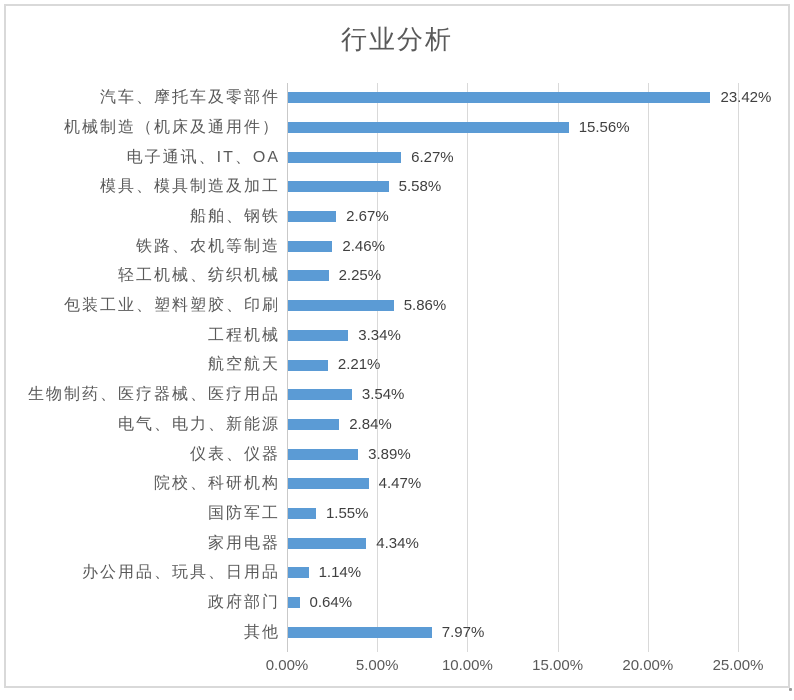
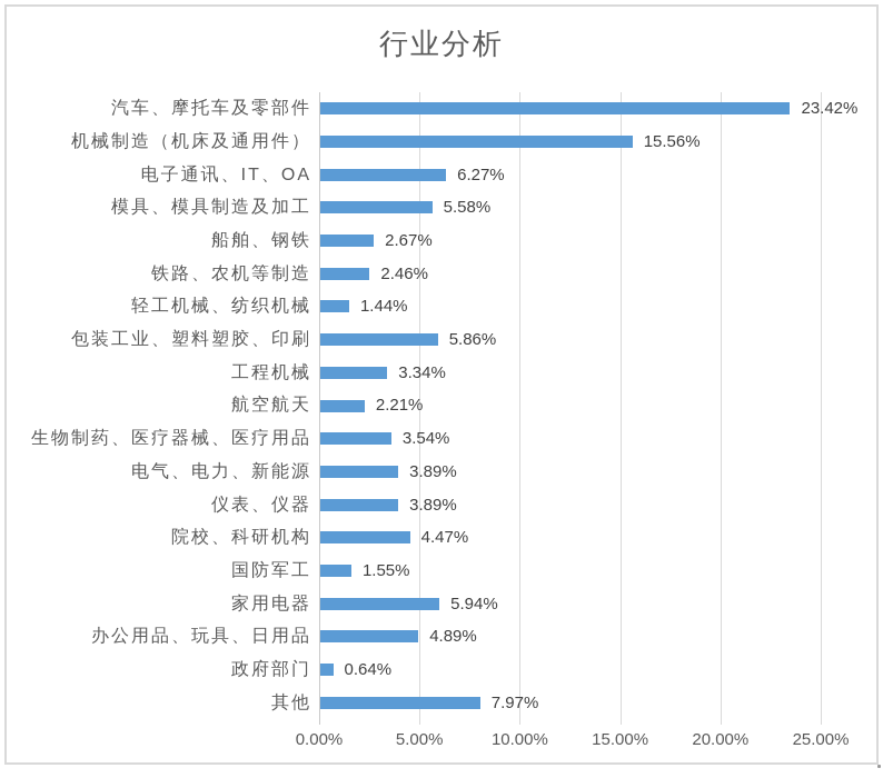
轻工机械、纺织机械: 2.25% -> 1.44%
电气、电力、新能源: 2.84% -> 3.89%
家用电器: 4.34% -> 5.94%
办公用品、玩具、日用品: 1.14% -> 4.89%
